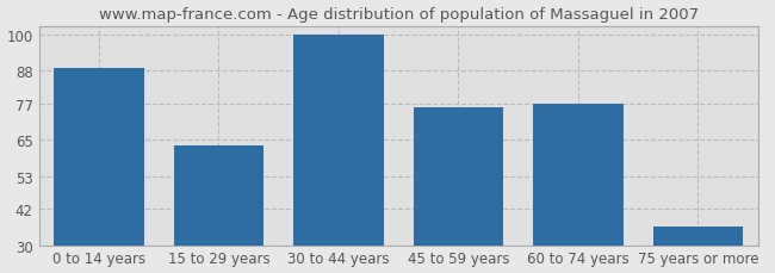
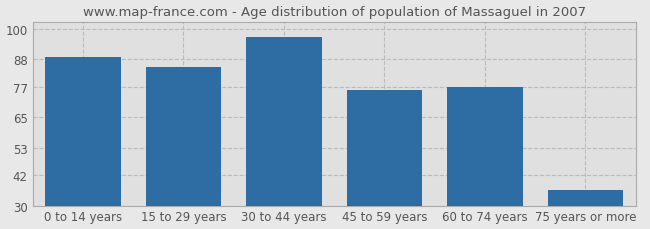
15 to 29 years: 63 -> 85
30 to 44 years: 100 -> 97
